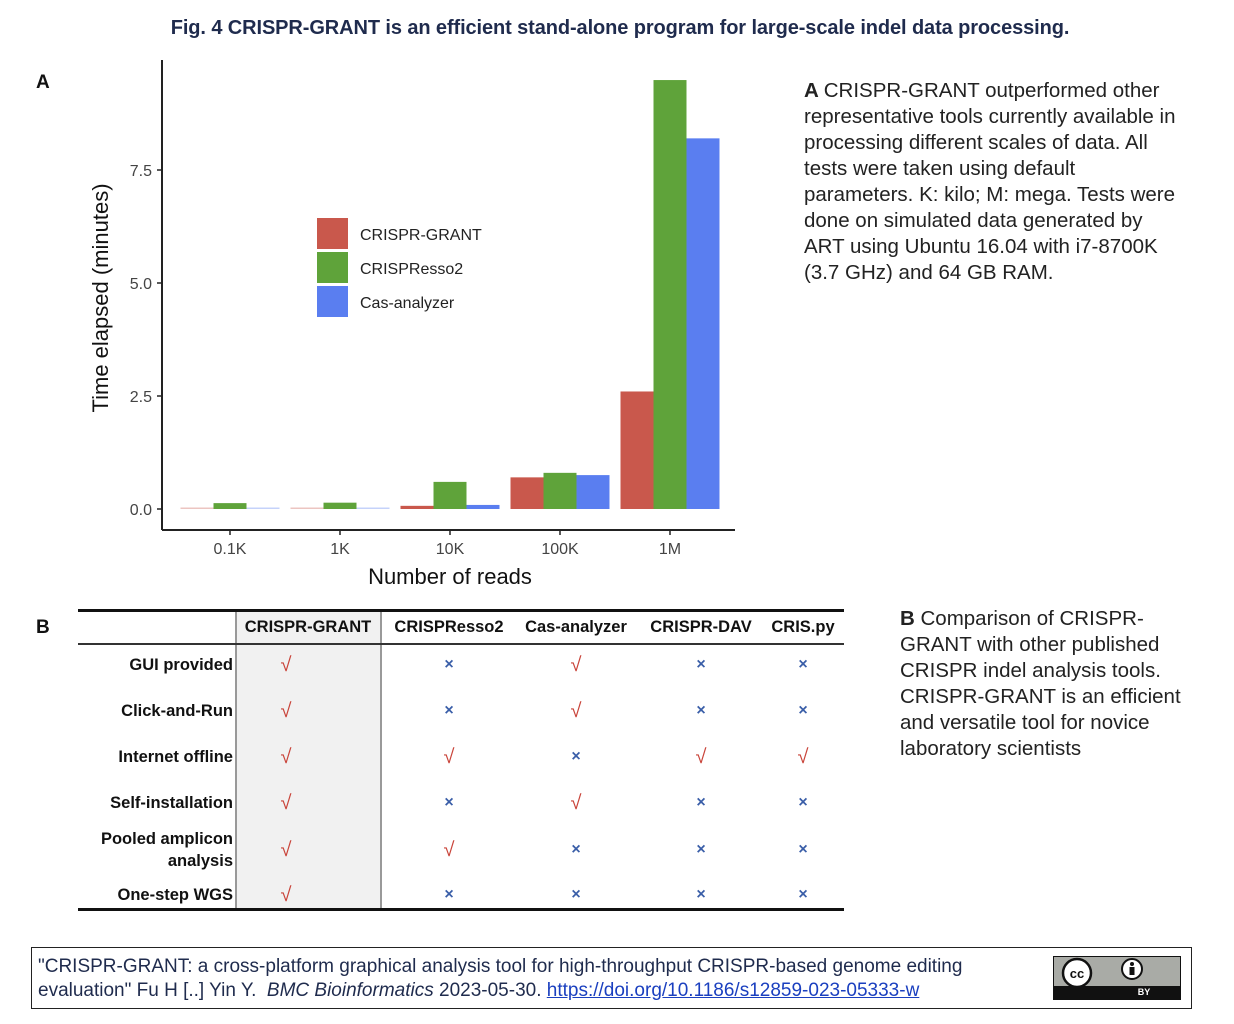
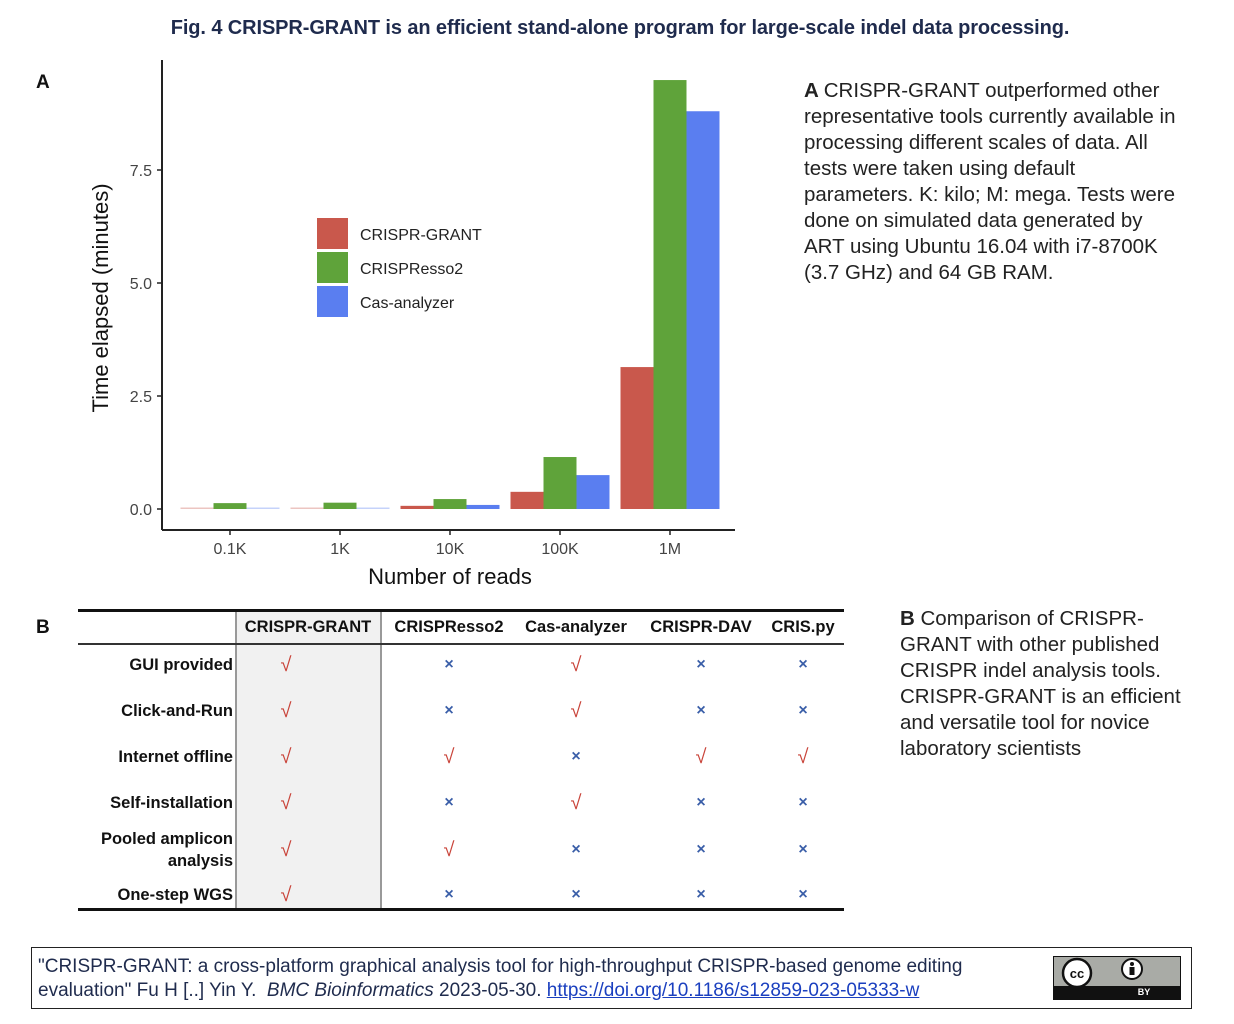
CRISPResso2/10K: 0.6 -> 0.2
CRISPR-GRANT/100K: 0.7 -> 0.4
CRISPResso2/100K: 0.8 -> 1.1
CRISPR-GRANT/1M: 2.6 -> 3.1
Cas-analyzer/1M: 8.2 -> 8.8
